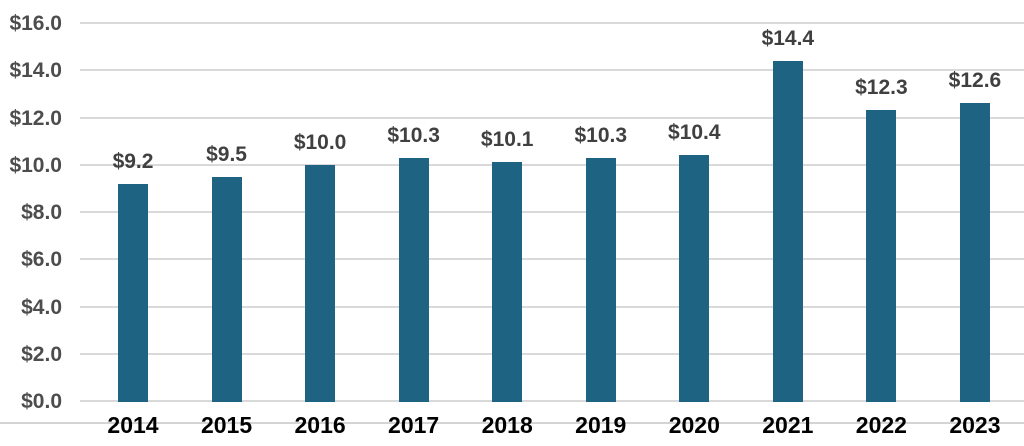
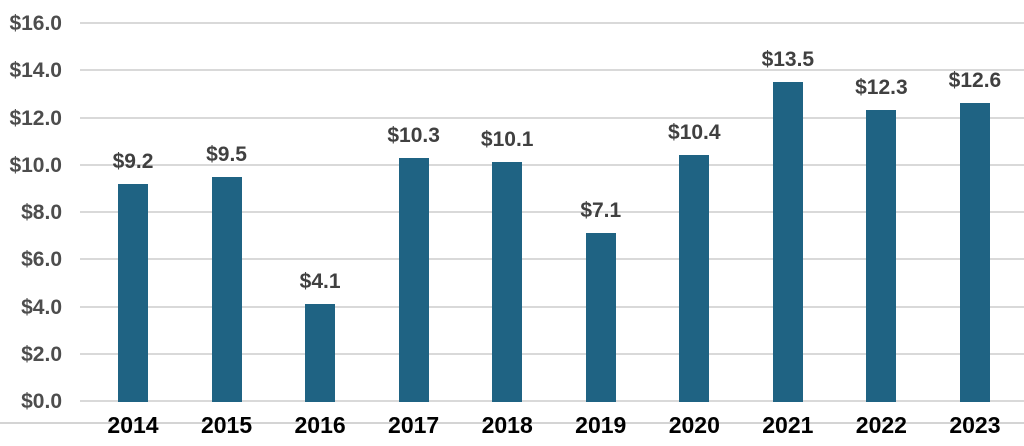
2016: $10.0 -> $4.1
2019: $10.3 -> $7.1
2021: $14.4 -> $13.5
